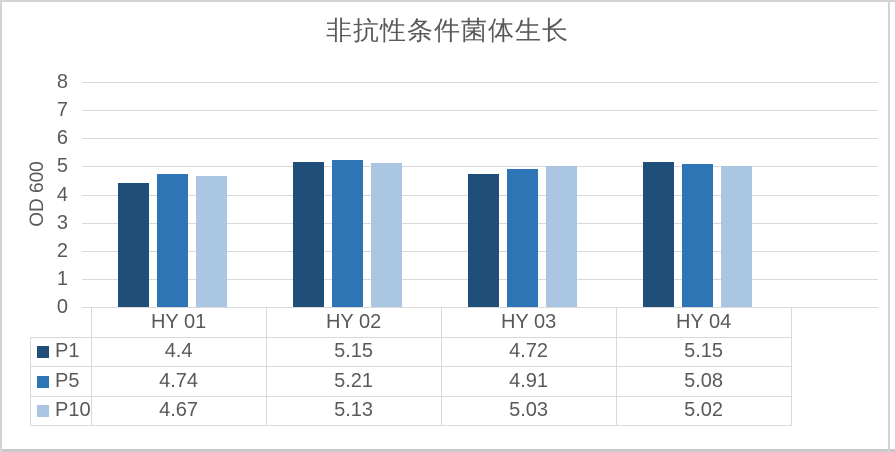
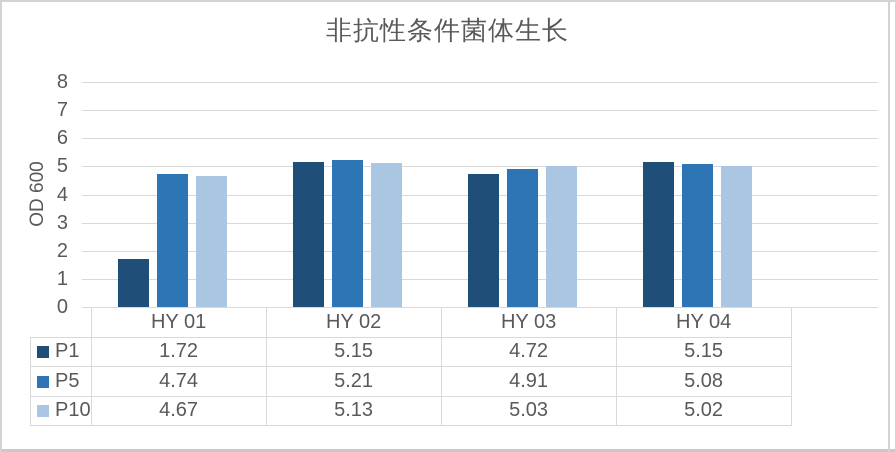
P1/HY 01: 4.4 -> 1.72
